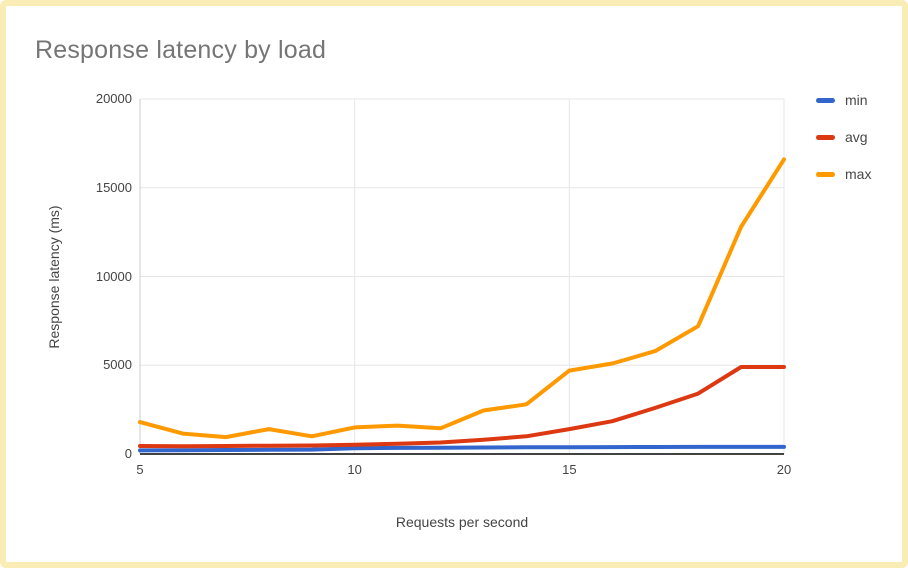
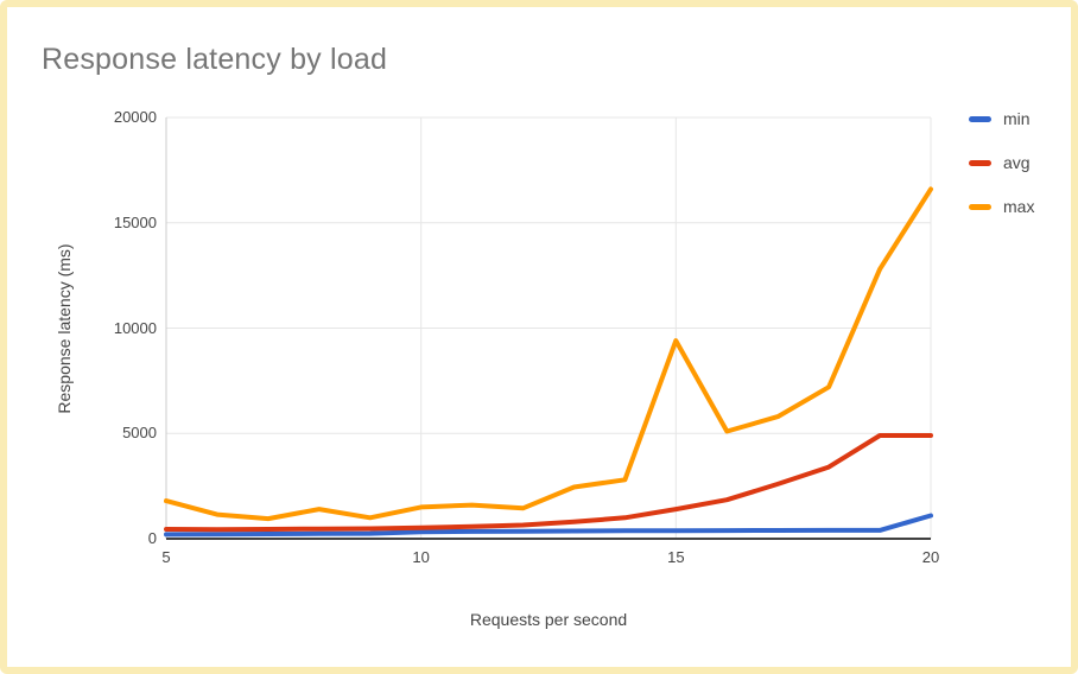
max/15: 4700 -> 9400
min/20: 400 -> 1100
